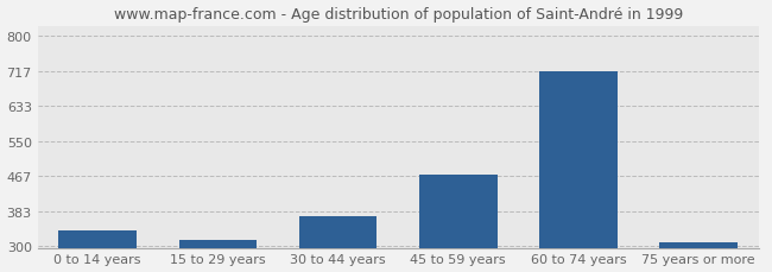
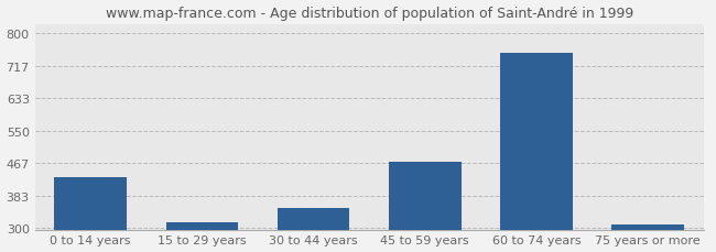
0 to 14 years: 336 -> 430
30 to 44 years: 370 -> 350
60 to 74 years: 717 -> 750
